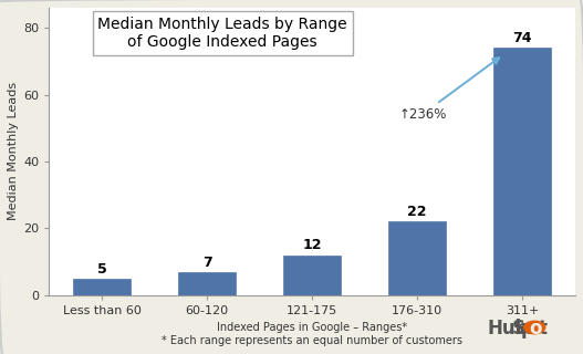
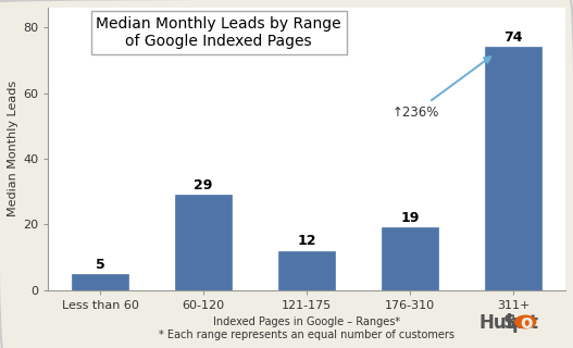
60-120: 7 -> 29
176-310: 22 -> 19
